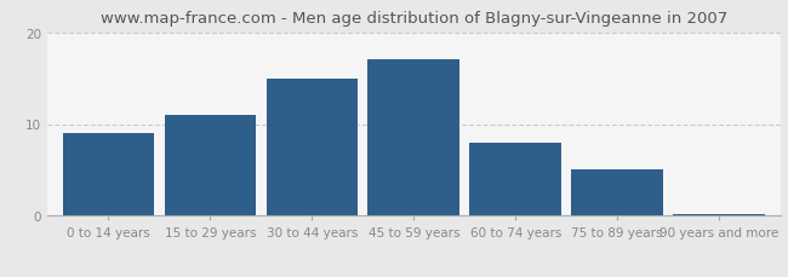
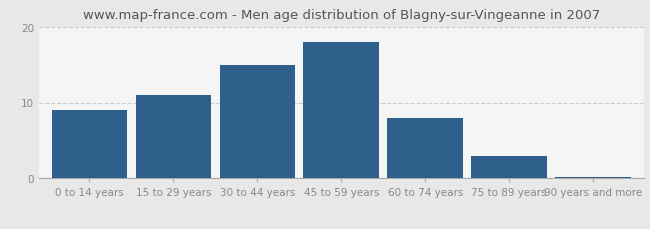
45 to 59 years: 17.0 -> 18.0
75 to 89 years: 5.0 -> 3.0
